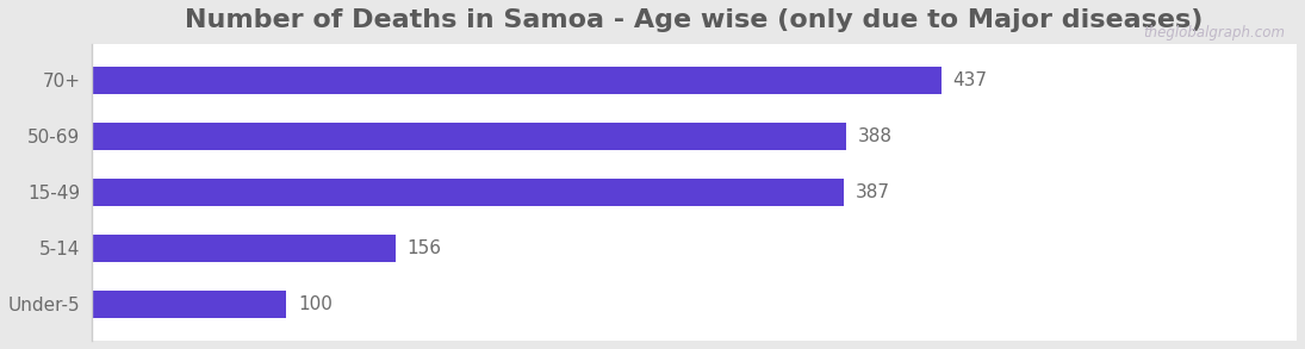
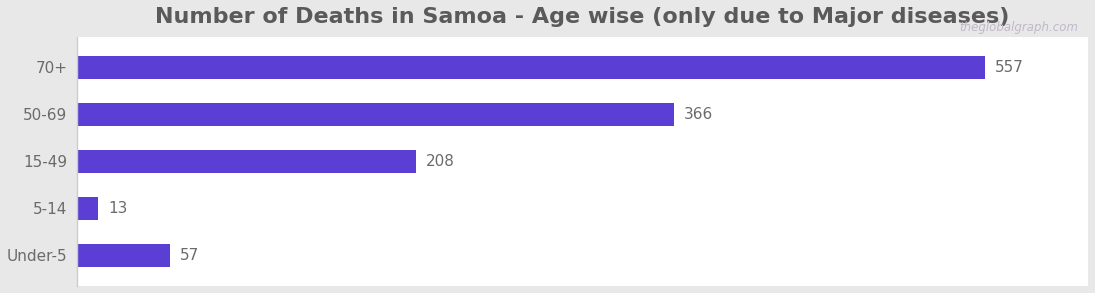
70+: 437 -> 557
50-69: 388 -> 366
15-49: 387 -> 208
5-14: 156 -> 13
Under-5: 100 -> 57
